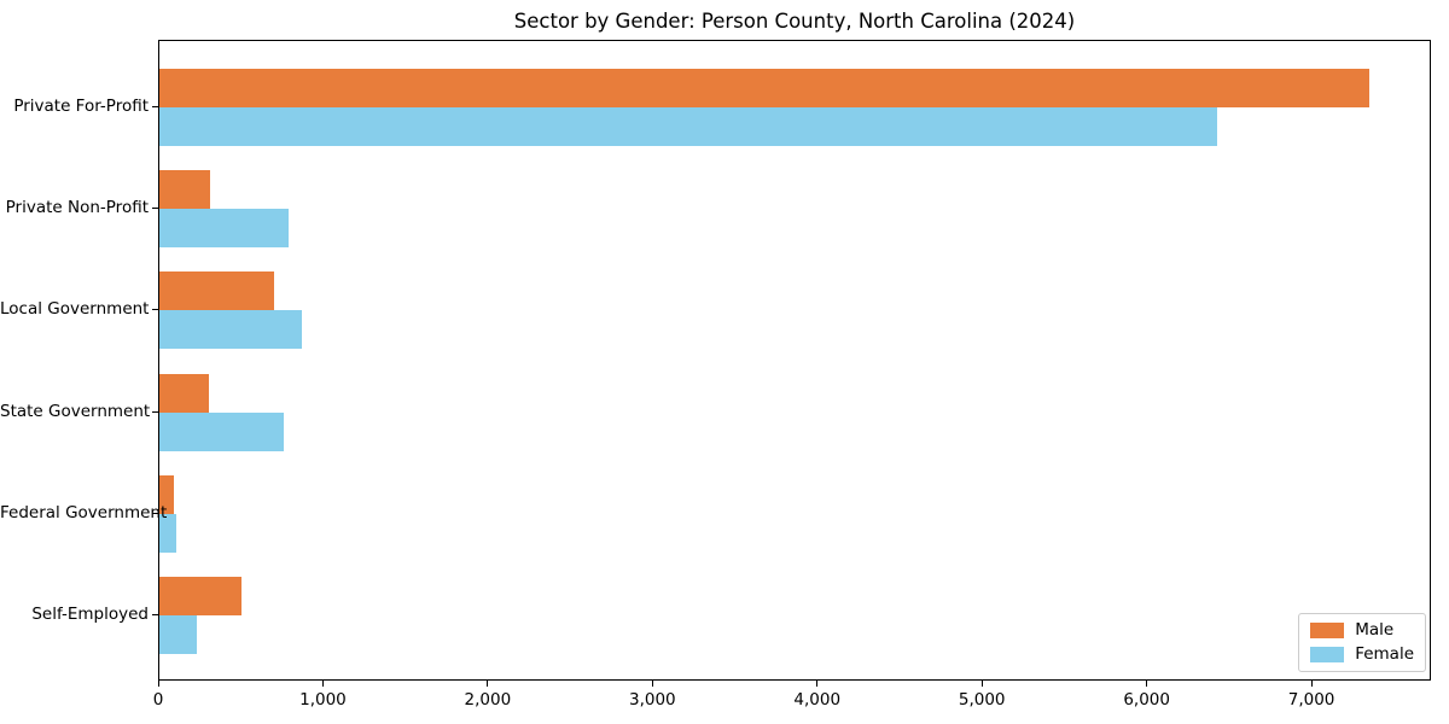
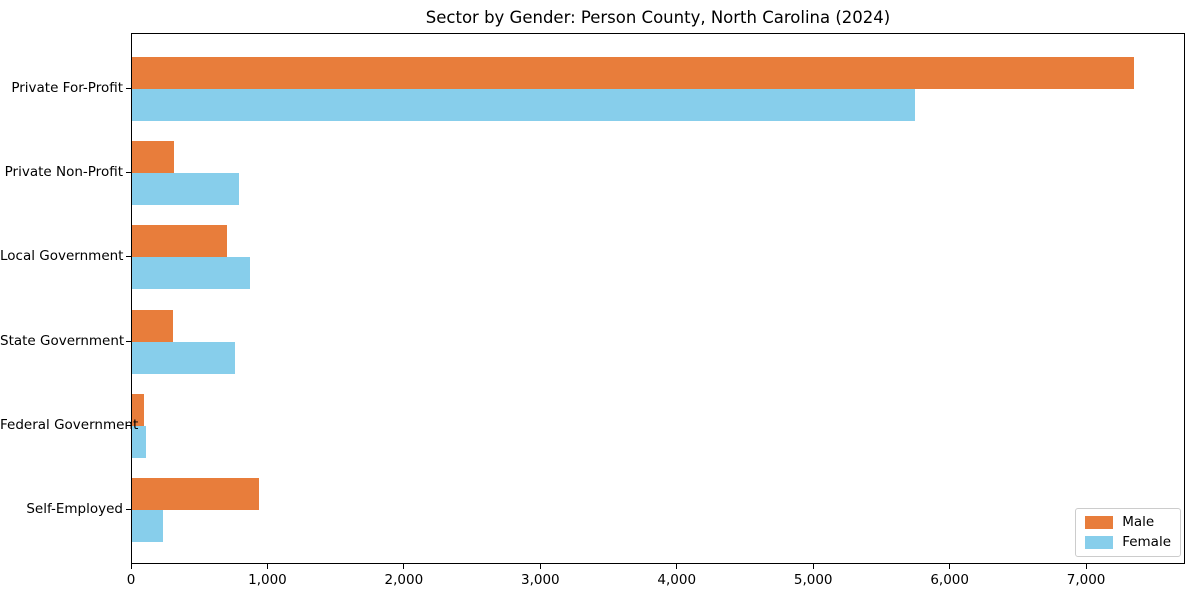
Female/Private For-Profit: 6430 -> 5750
Male/Self-Employed: 500 -> 930
